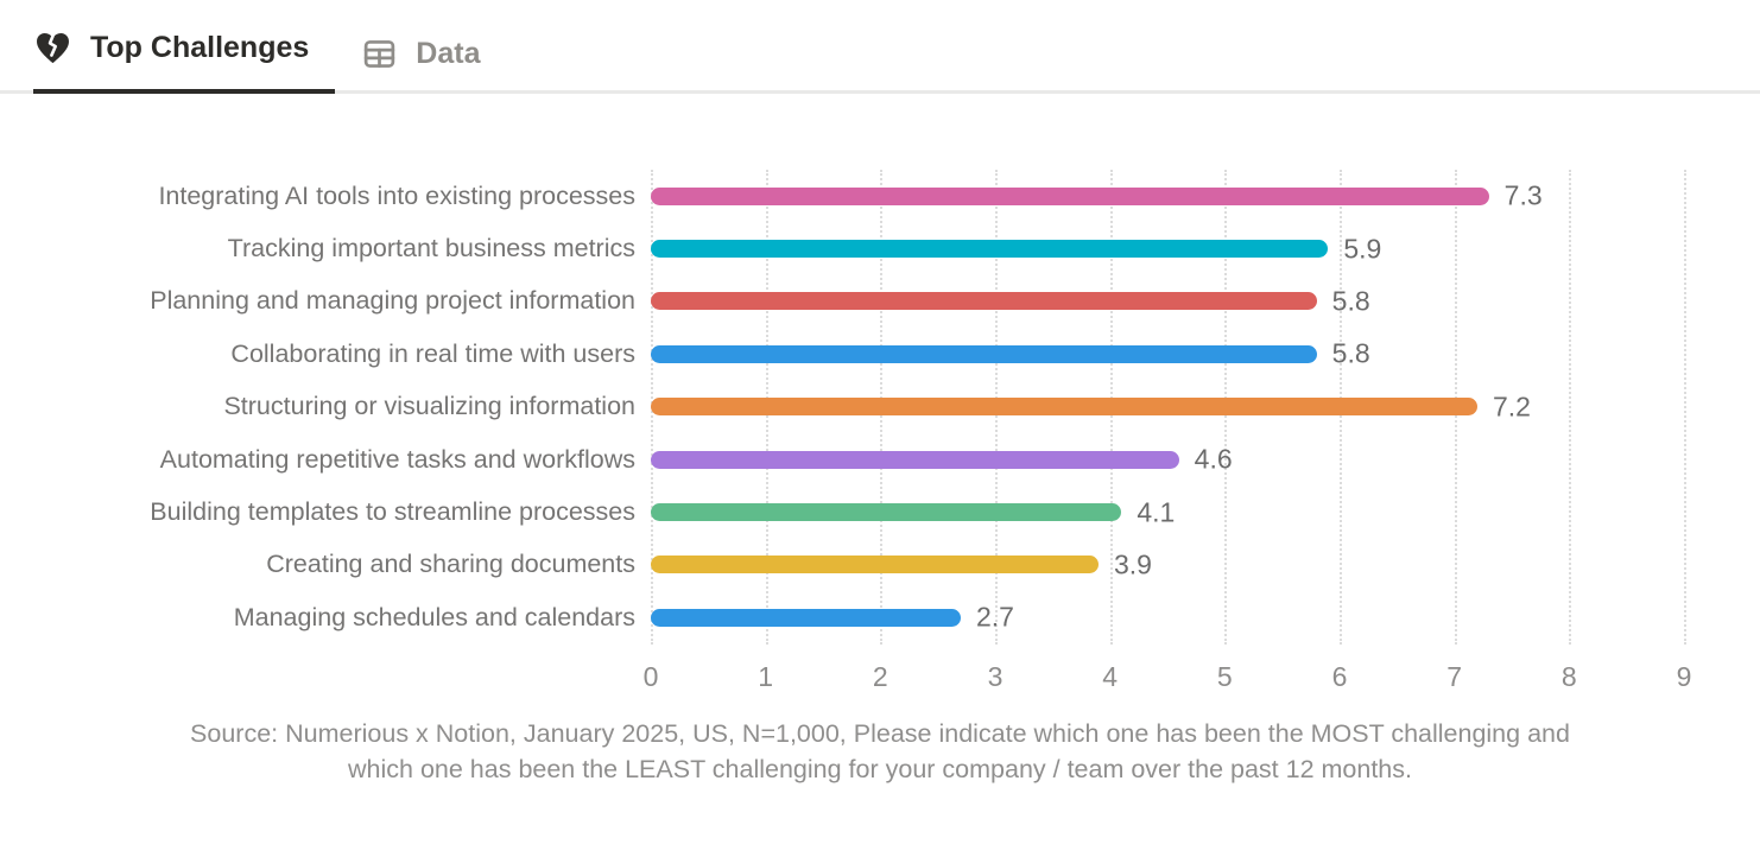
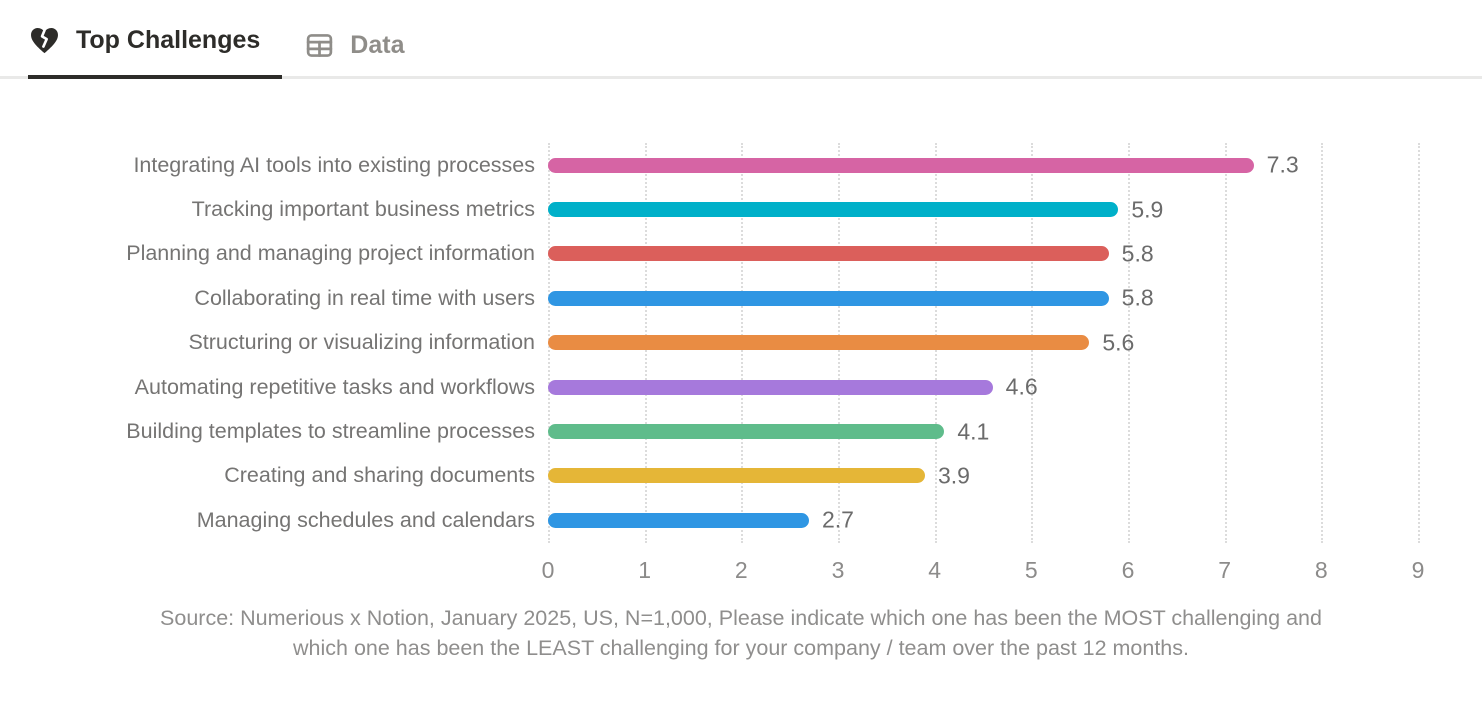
Structuring or visualizing information: 7.2 -> 5.6
